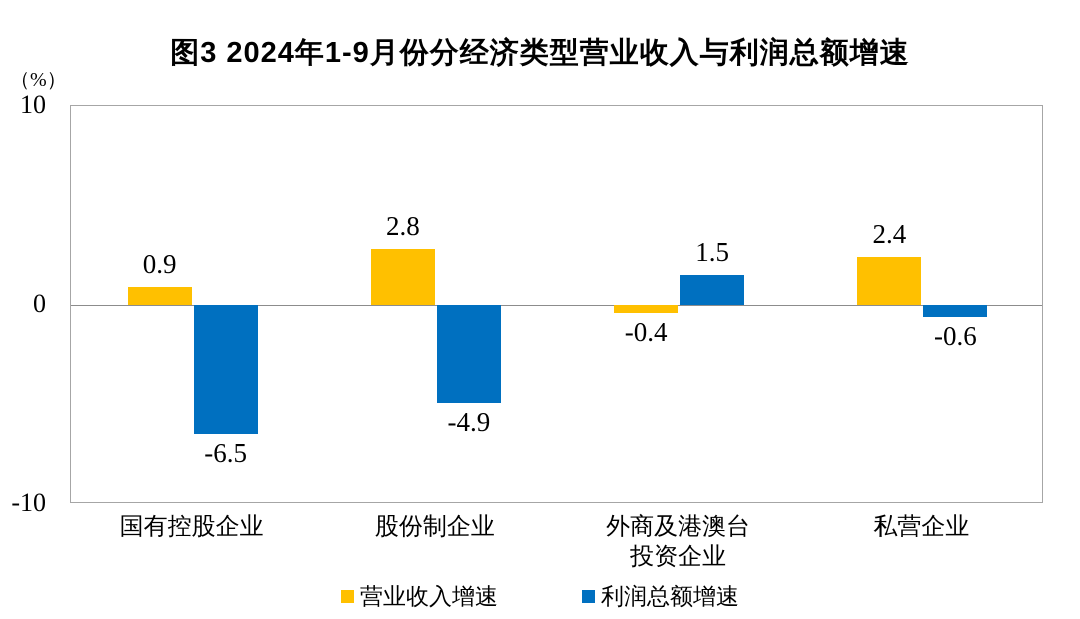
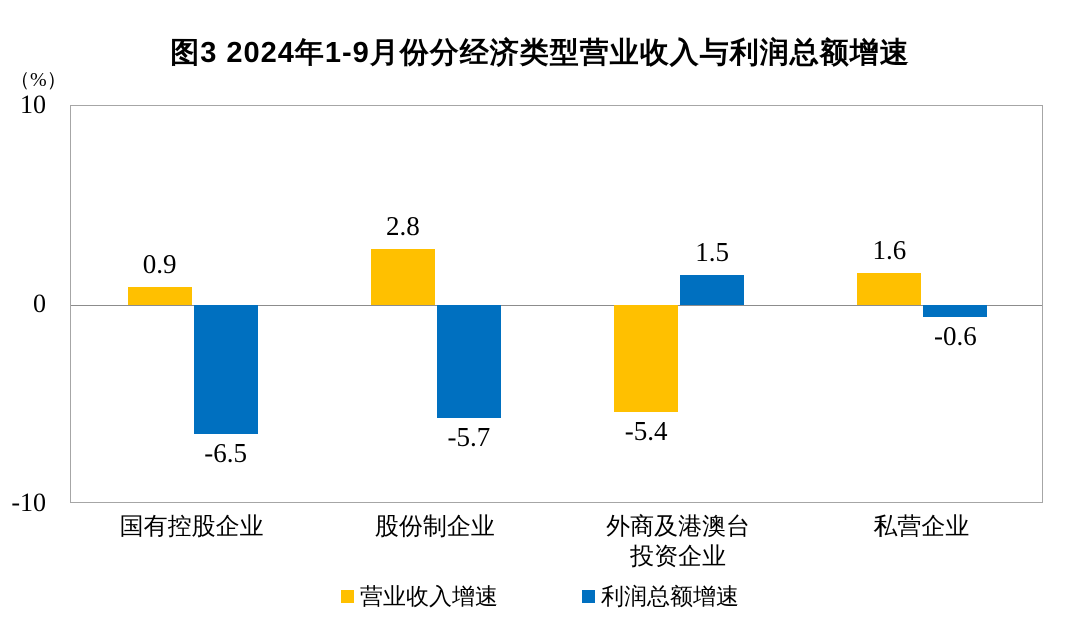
利润总额增速/股份制企业: -4.9 -> -5.7
营业收入增速/外商及港澳台 投资企业: -0.4 -> -5.4
营业收入增速/私营企业: 2.4 -> 1.6
